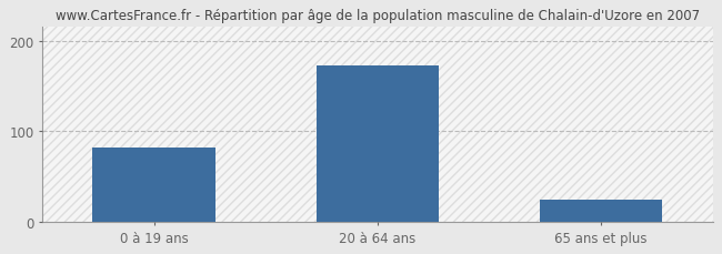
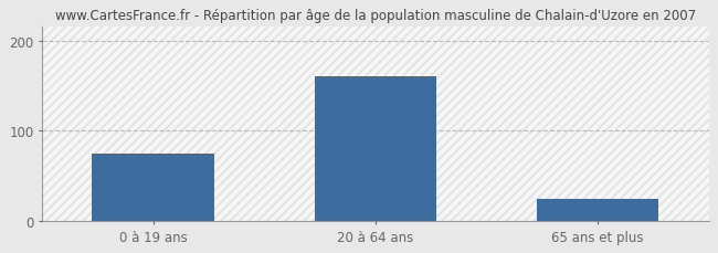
0 à 19 ans: 82 -> 75
20 à 64 ans: 172 -> 160
